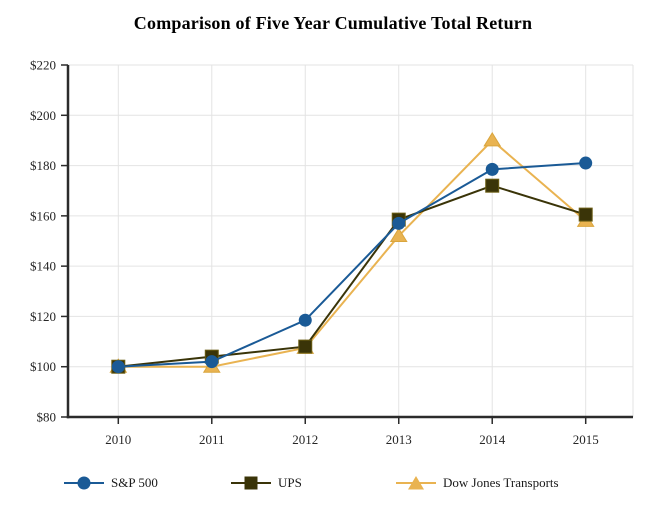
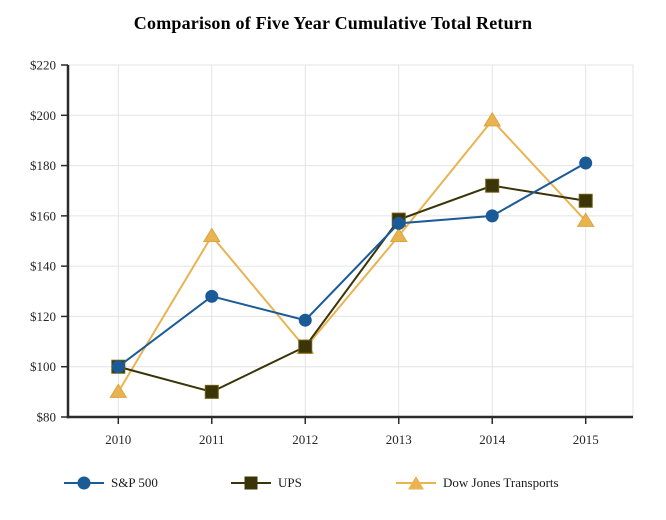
Dow Jones Transports/2010: $100 -> $90
S&P 500/2011: $102 -> $128
UPS/2011: $104 -> $90
Dow Jones Transports/2011: $100 -> $152
S&P 500/2014: $178 -> $160
Dow Jones Transports/2014: $190 -> $198
UPS/2015: $160 -> $166
